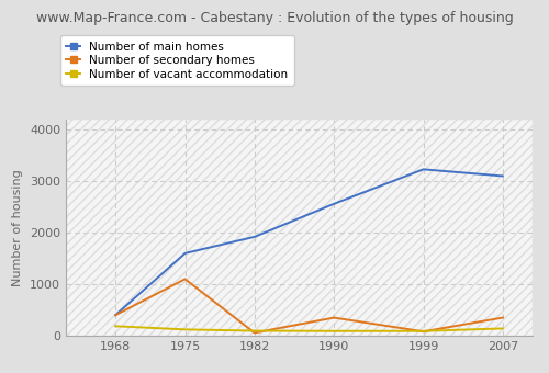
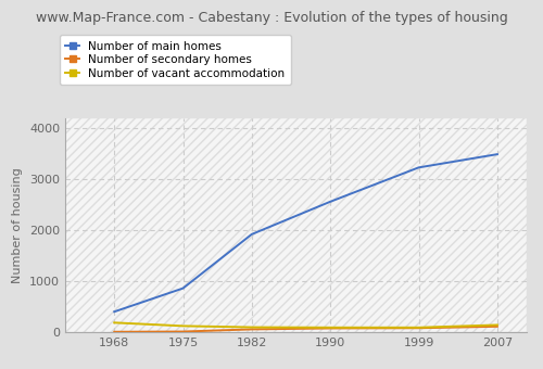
Number of secondary homes/1968: 400 -> 0
Number of main homes/1975: 1600 -> 860
Number of secondary homes/1975: 1100 -> 10
Number of secondary homes/1990: 350 -> 80
Number of main homes/2007: 3100 -> 3490
Number of secondary homes/2007: 350 -> 110
